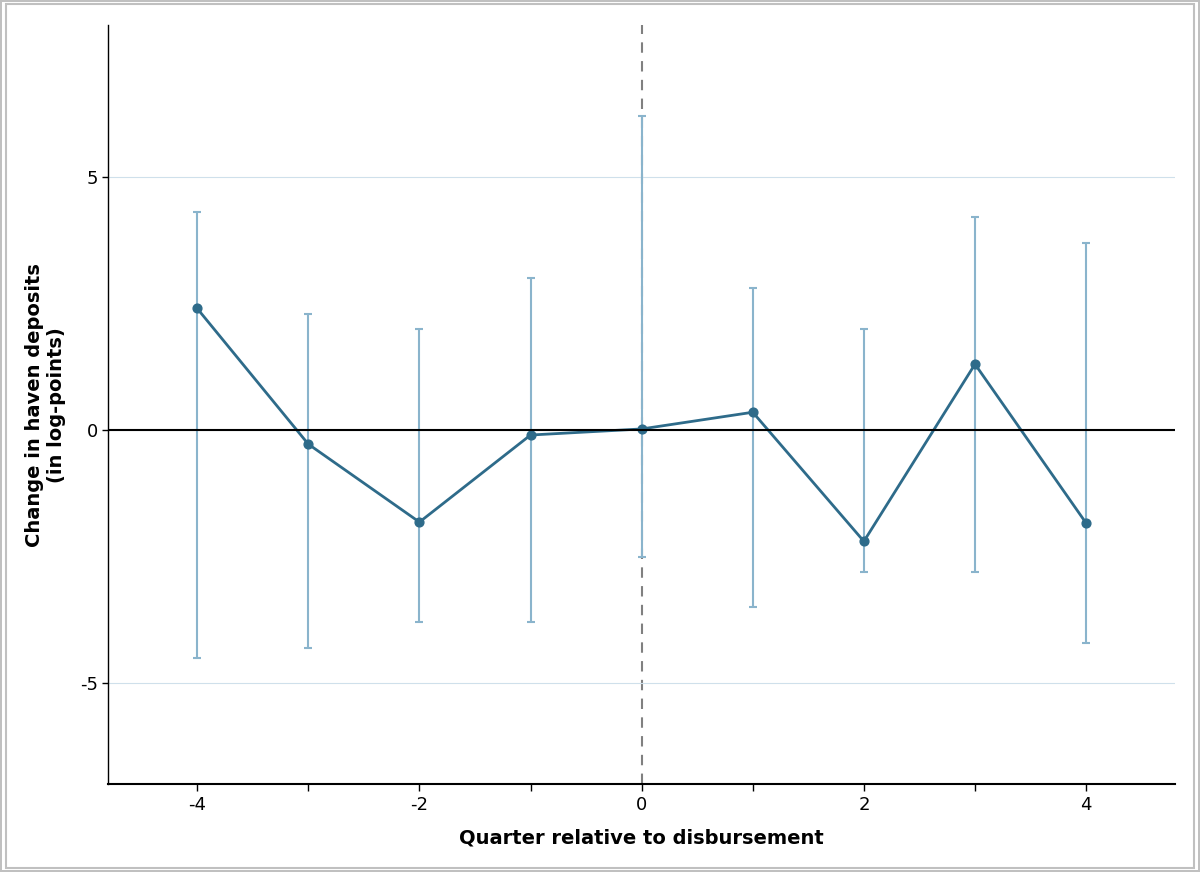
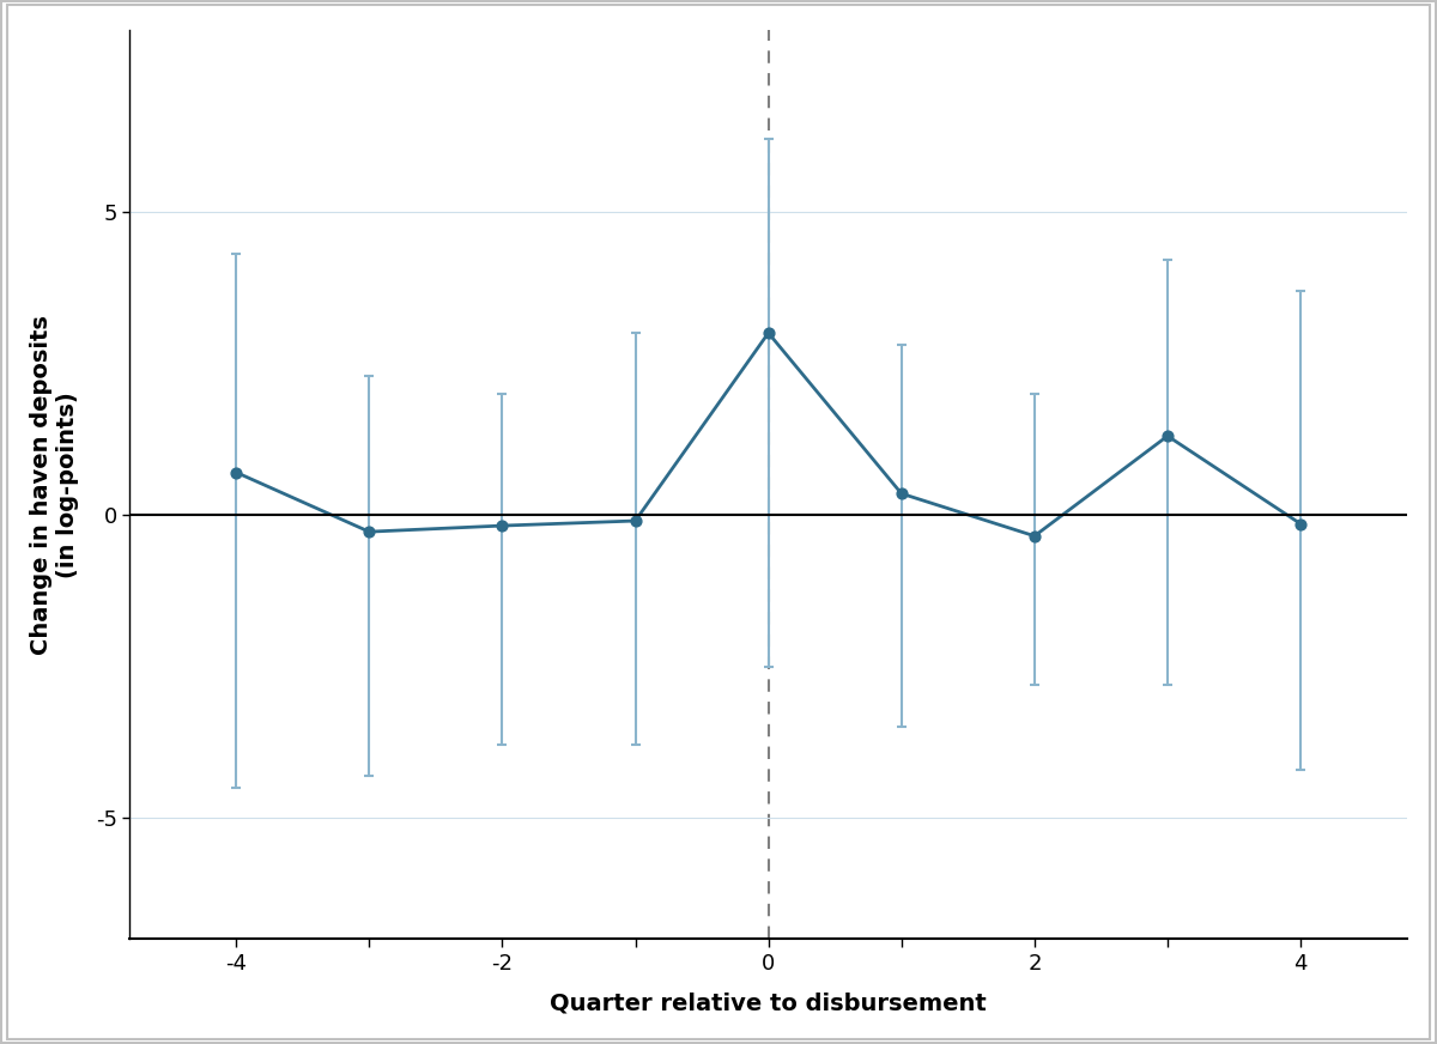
-4: 2.40 -> 0.70
-2: -1.82 -> -0.18
0: 0.02 -> 3.00
2: -2.20 -> -0.35
4: -1.84 -> -0.15
